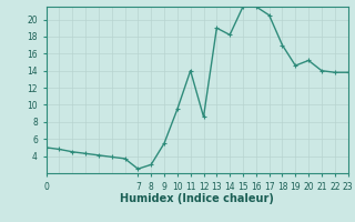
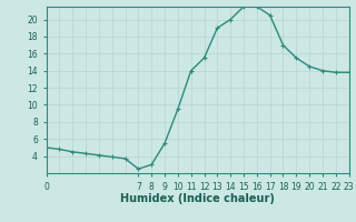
12: 8.6 -> 15.5
14: 18.2 -> 20.0
19: 14.6 -> 15.5
20: 15.2 -> 14.5
